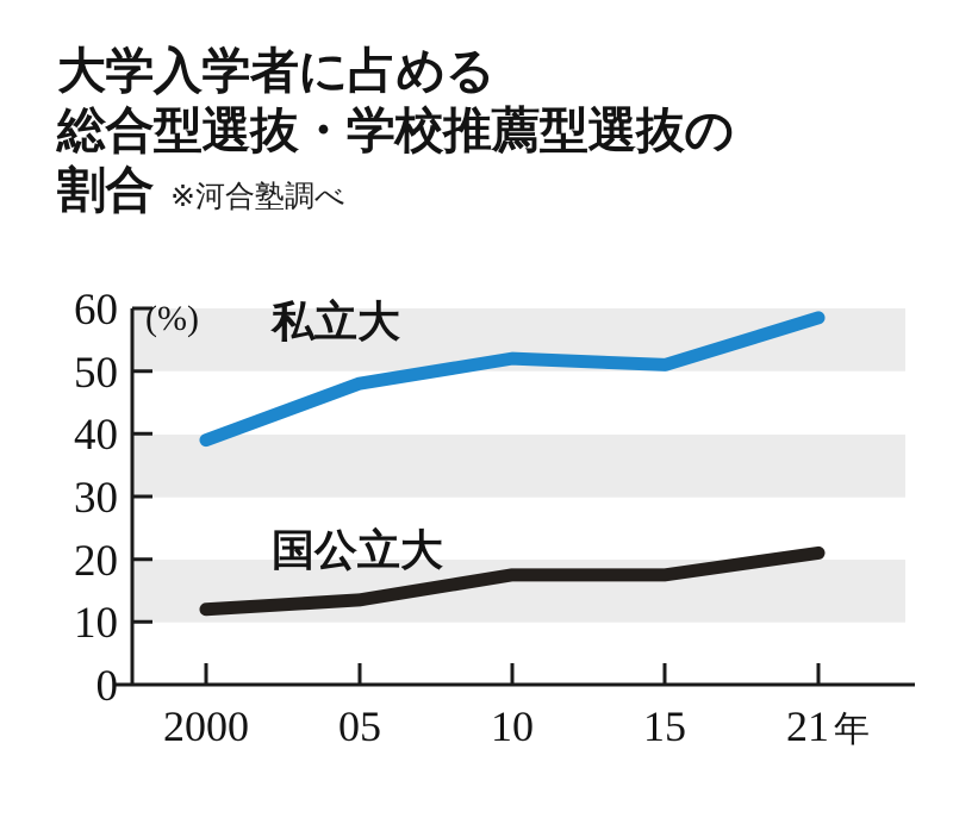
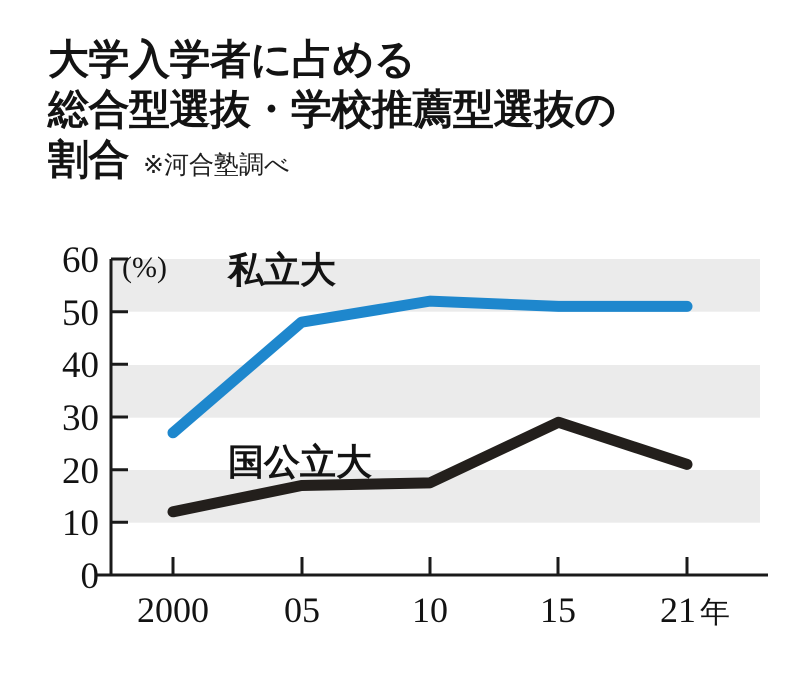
私立大/2000: 39 -> 27
国公立大/05: 14 -> 17
国公立大/15: 18 -> 29
私立大/21年: 58 -> 51
